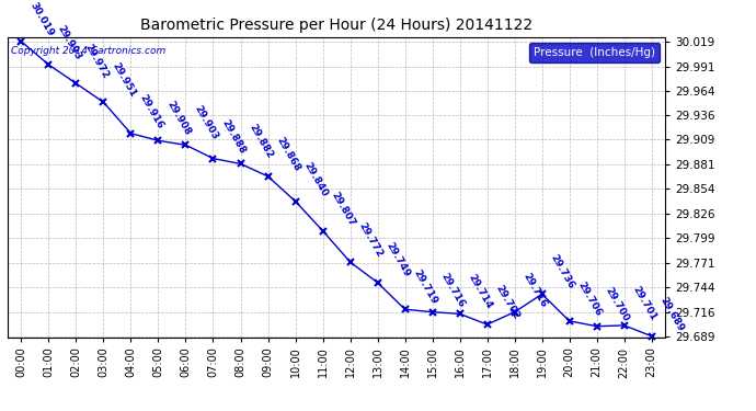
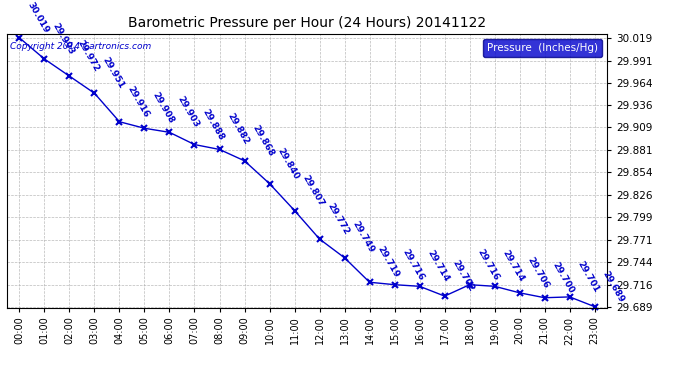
19:00: 29.736 -> 29.714
